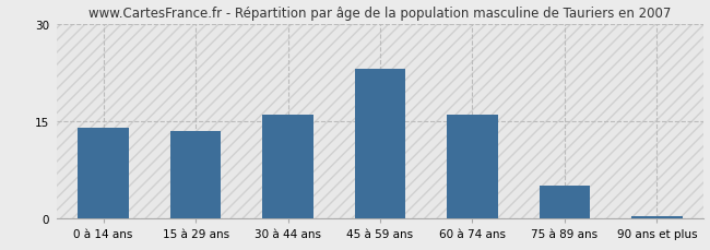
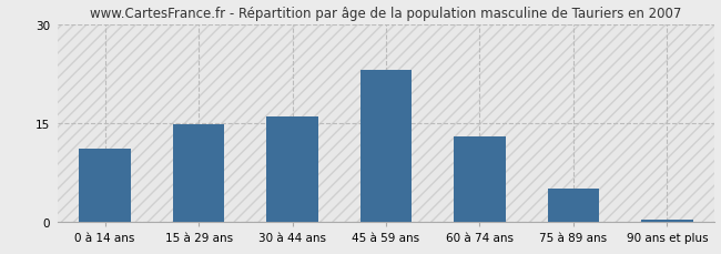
0 à 14 ans: 14.0 -> 11.0
15 à 29 ans: 13.5 -> 14.8
60 à 74 ans: 16.0 -> 13.0
